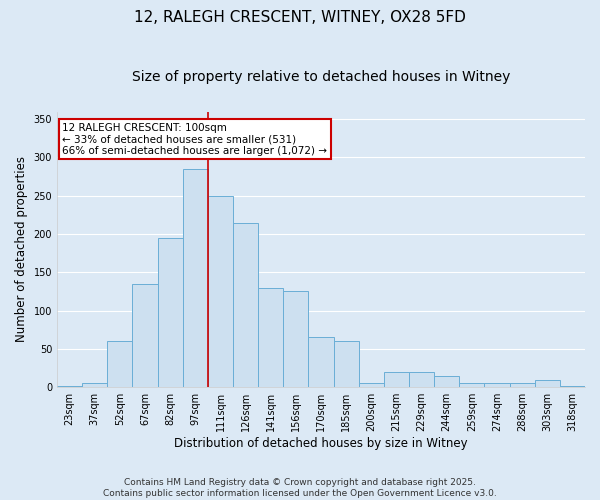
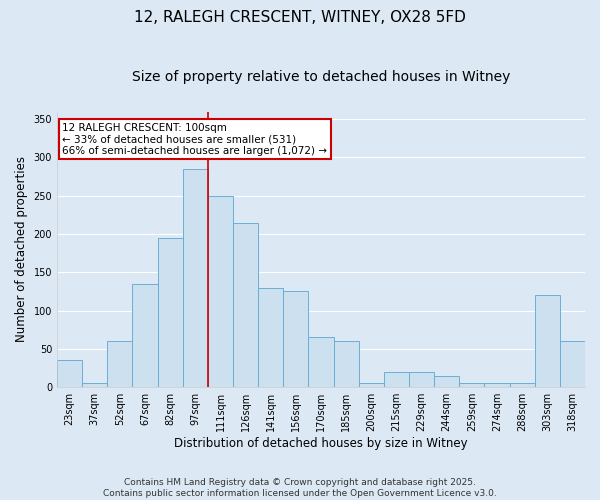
23sqm: 2 -> 36
303sqm: 10 -> 120
318sqm: 2 -> 60
